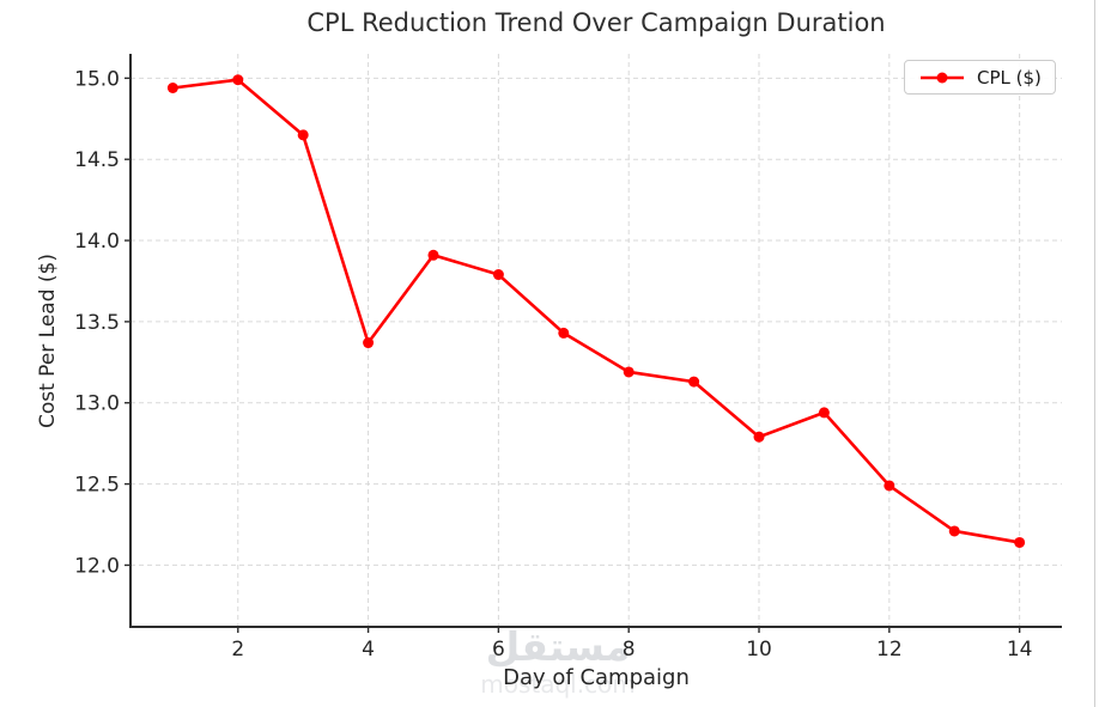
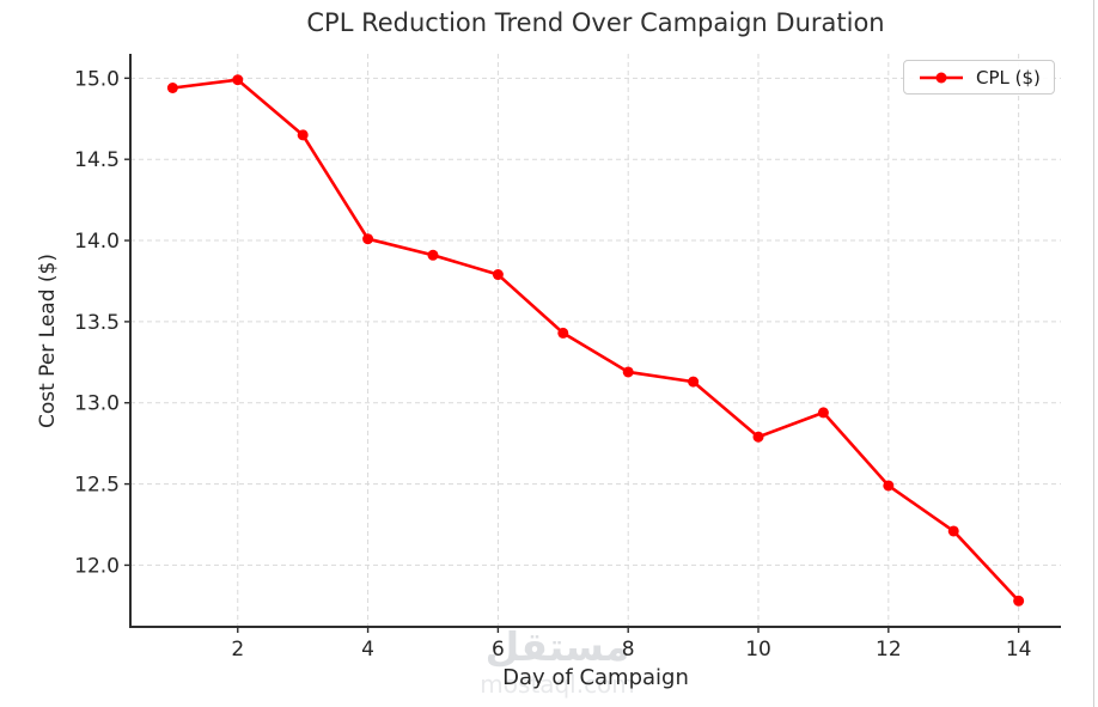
4: 13.37 -> 14.01
14: 12.14 -> 11.78
